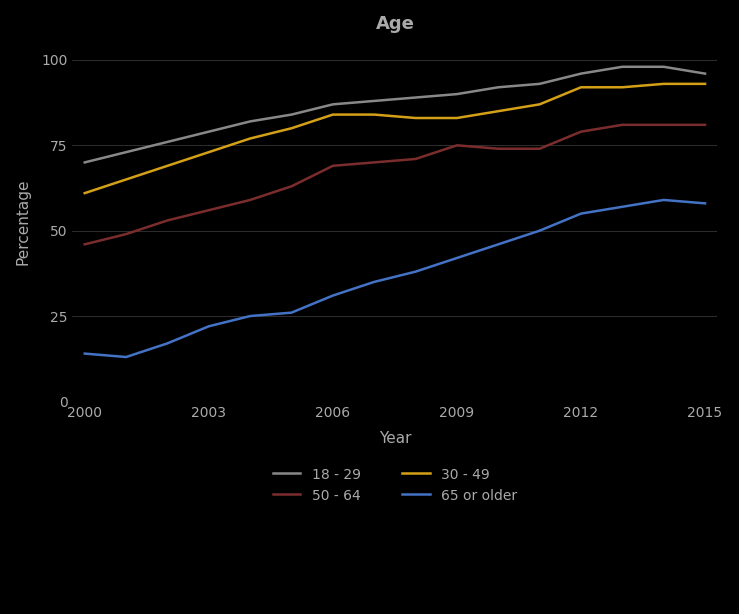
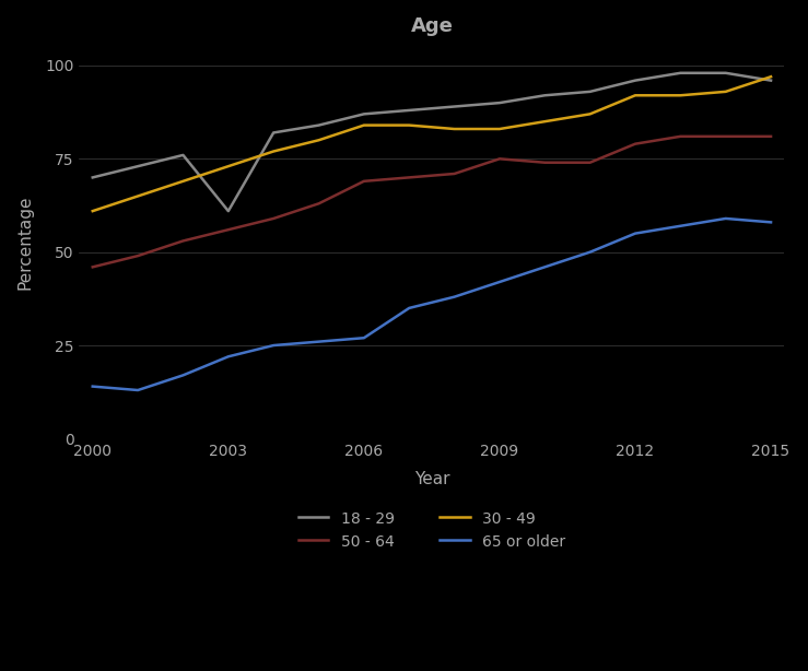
18 - 29/2003: 79 -> 61
65 or older/2006: 31 -> 27
30 - 49/2015: 93 -> 97
